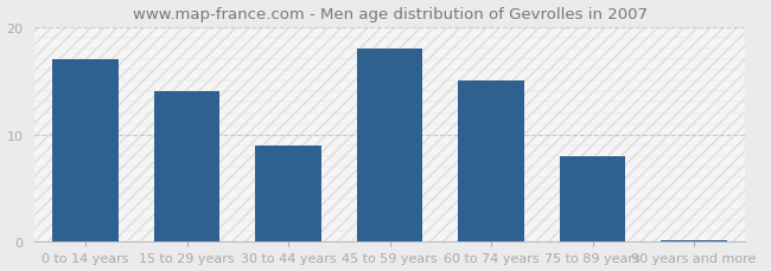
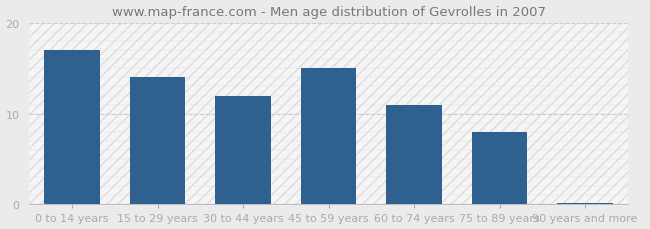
30 to 44 years: 9.0 -> 12.0
45 to 59 years: 18.0 -> 15.0
60 to 74 years: 15.0 -> 11.0
